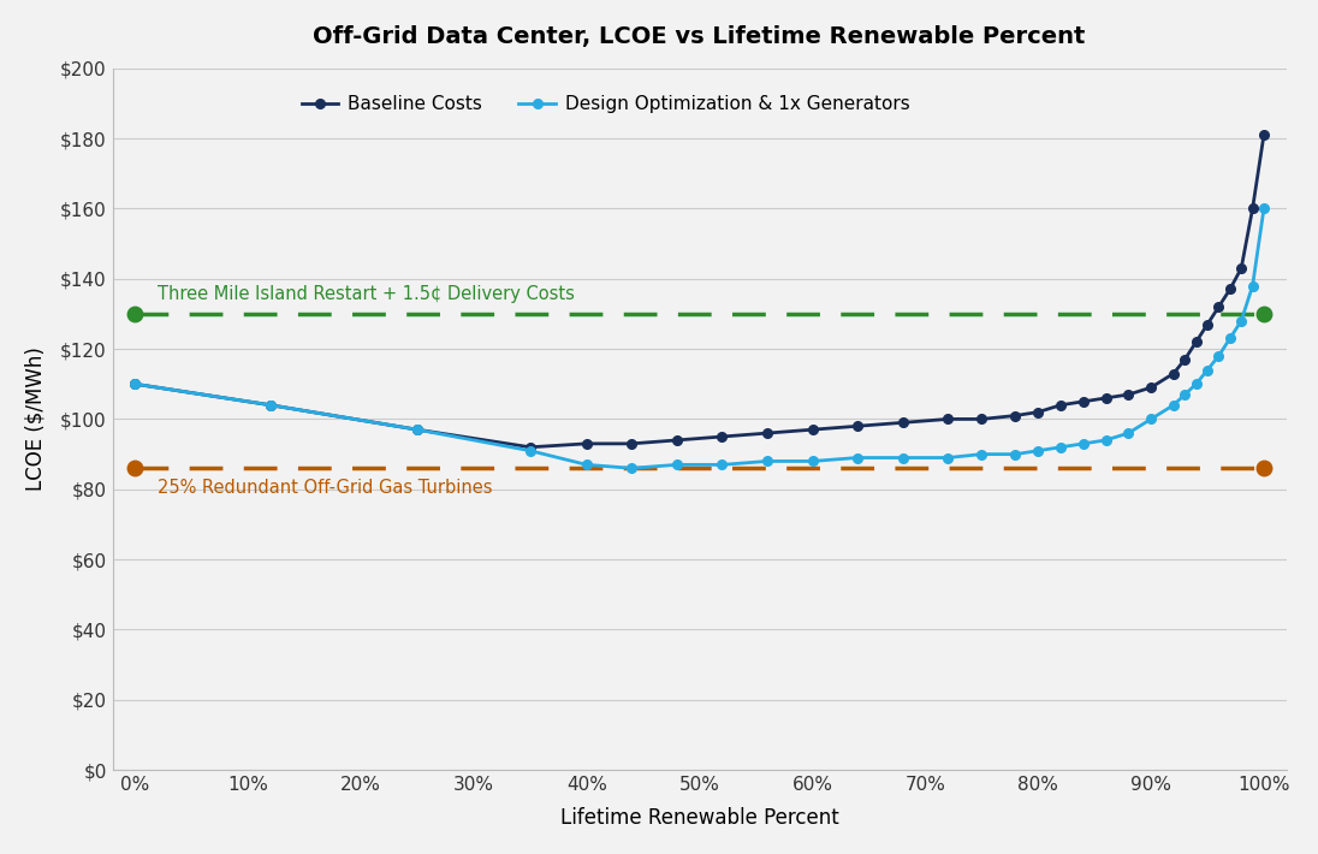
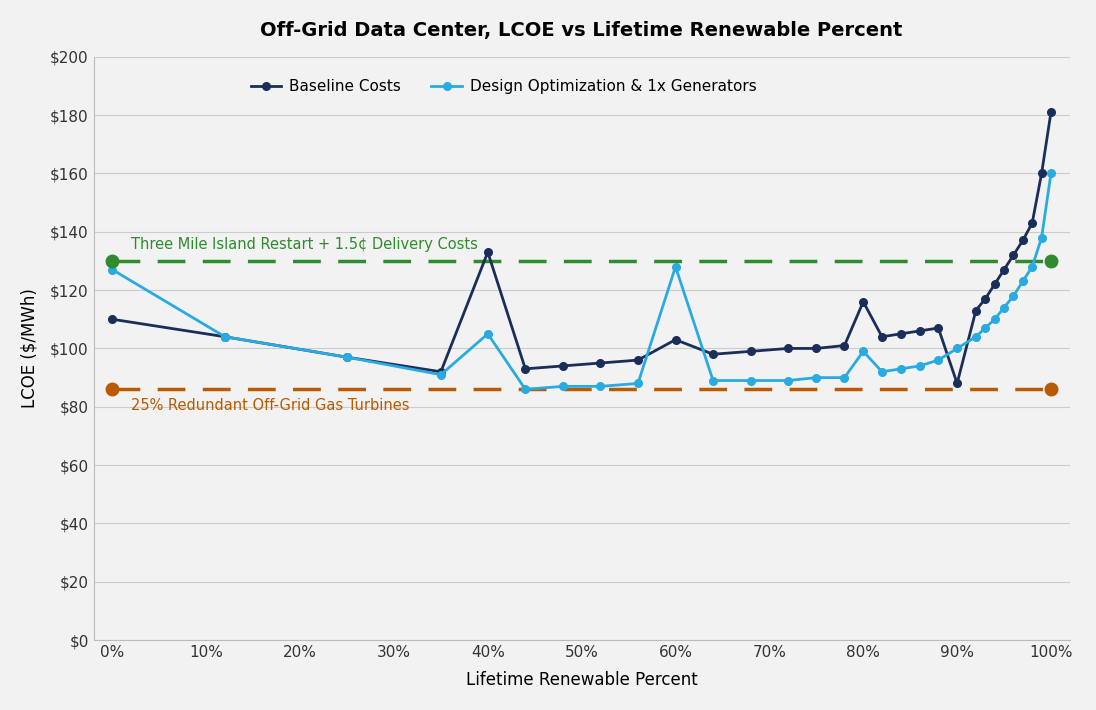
Design Optimization & 1x Generators/0%: $110 -> $127
Baseline Costs/40%: $93 -> $133
Design Optimization & 1x Generators/40%: $87 -> $105
Baseline Costs/60%: $97 -> $103
Design Optimization & 1x Generators/60%: $88 -> $128
Baseline Costs/80%: $102 -> $116
Design Optimization & 1x Generators/80%: $91 -> $99
Baseline Costs/90%: $109 -> $88
